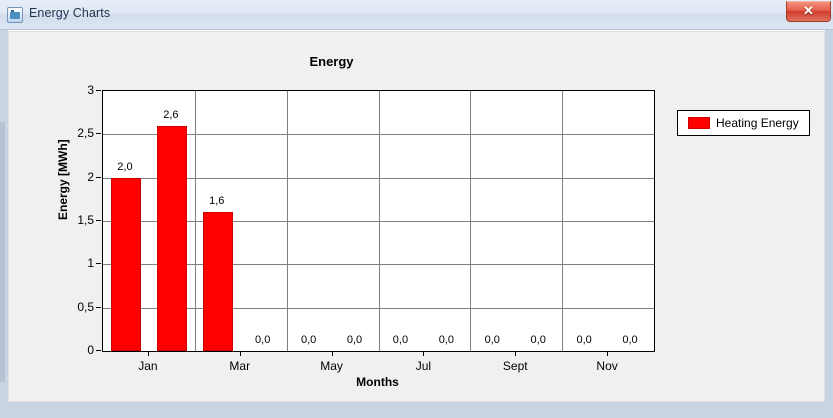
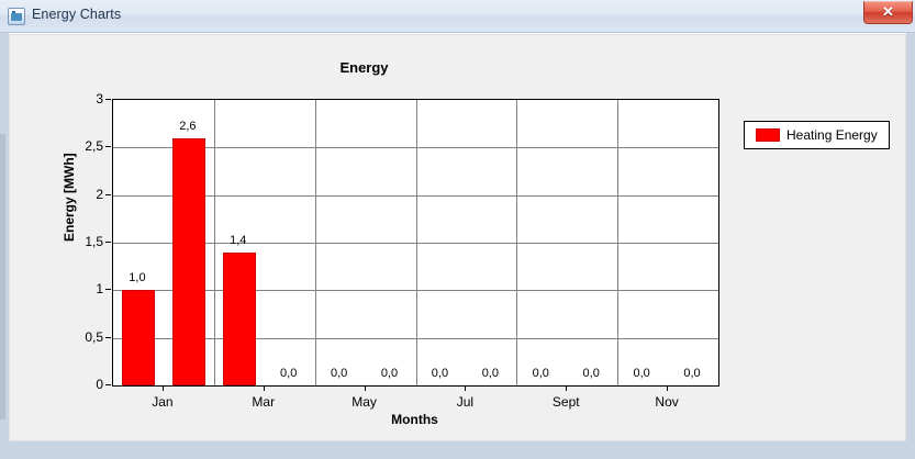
Jan: 2,0 -> 1,0
Mar: 1,6 -> 1,4
